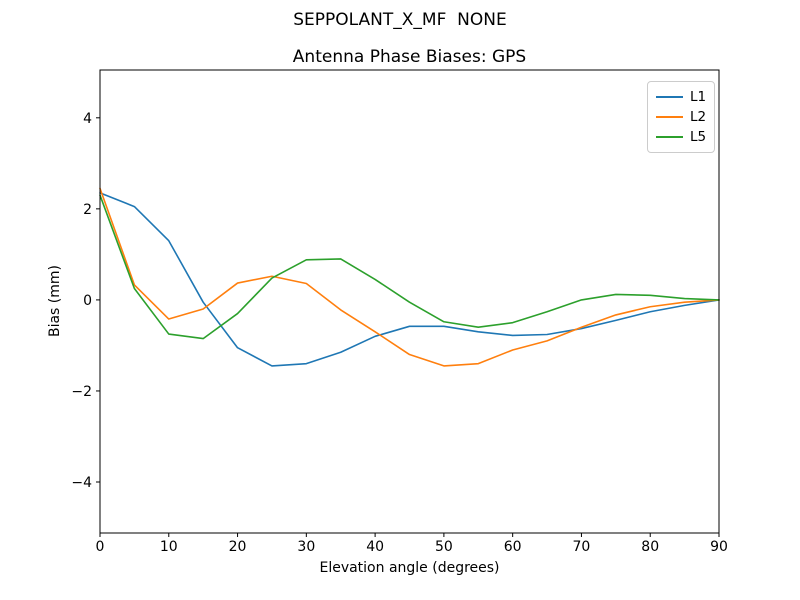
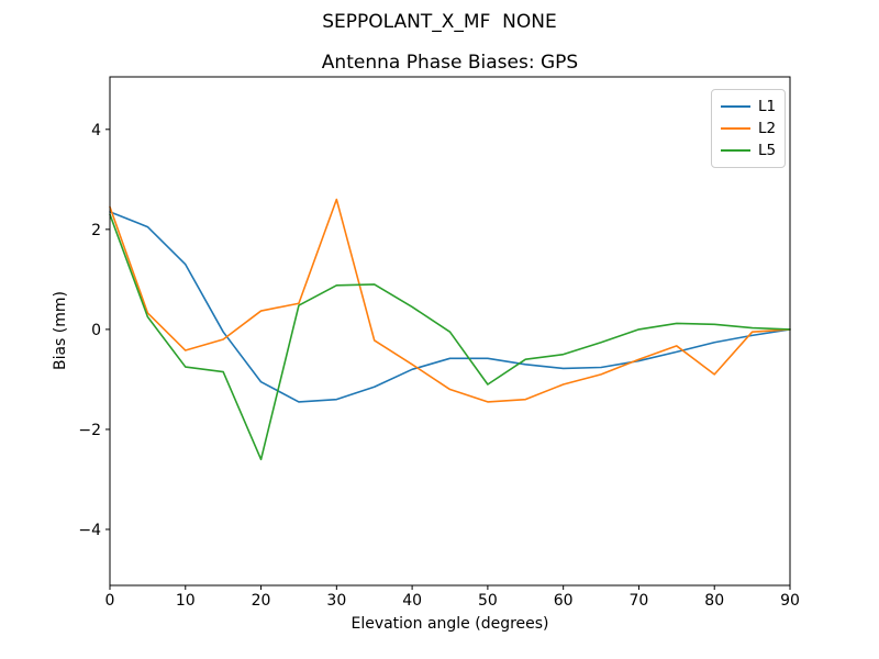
L5/20: -0.3 -> -2.6
L2/30: 0.4 -> 2.6
L5/50: -0.5 -> -1.1
L2/80: -0.1 -> -0.9
